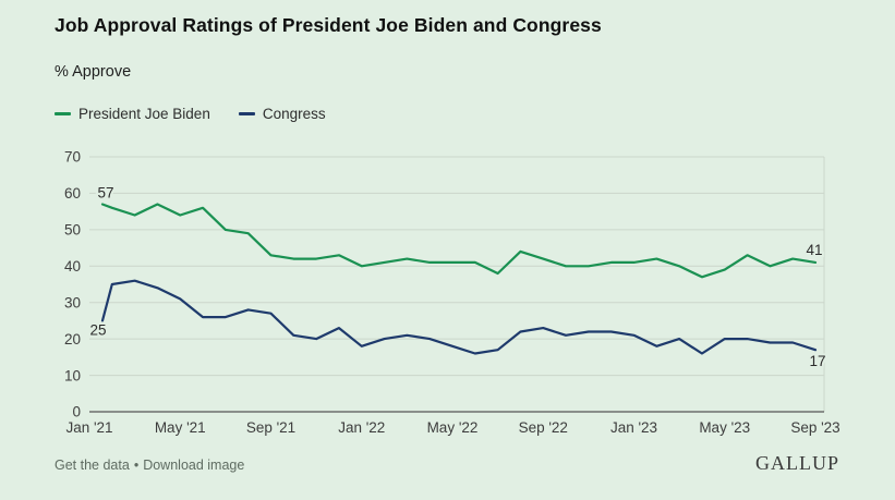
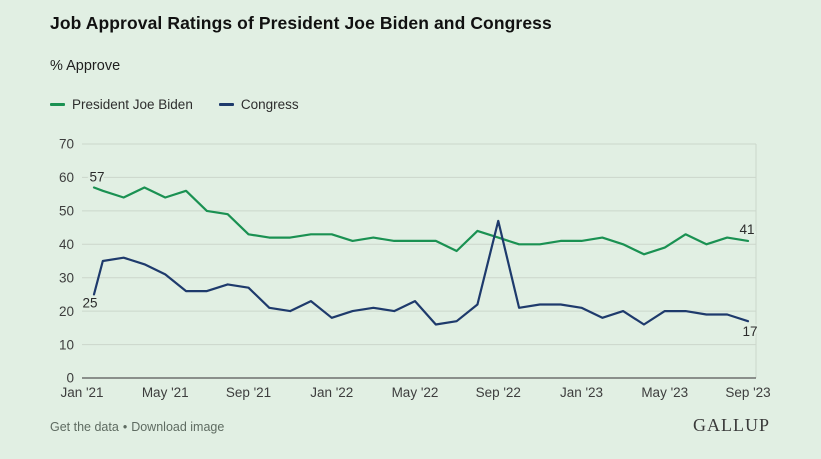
President Joe Biden/Jan '22: 40 -> 43
Congress/May '22: 18 -> 23
Congress/Sep '22: 23 -> 47
